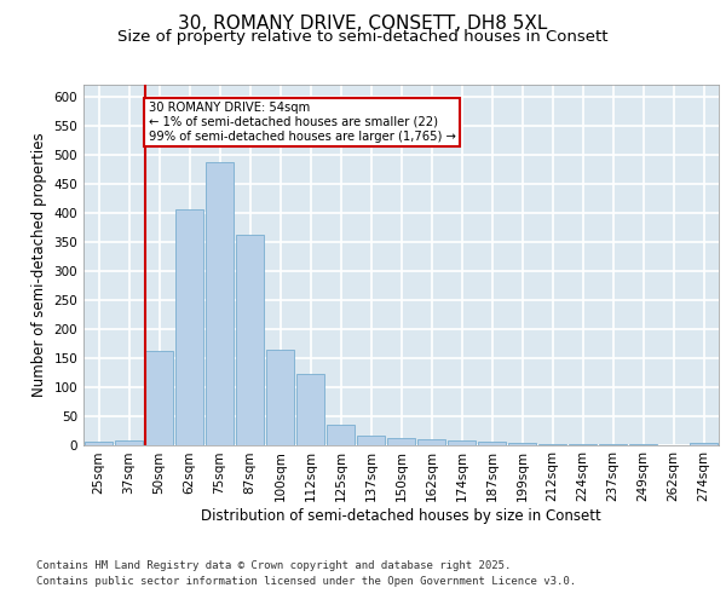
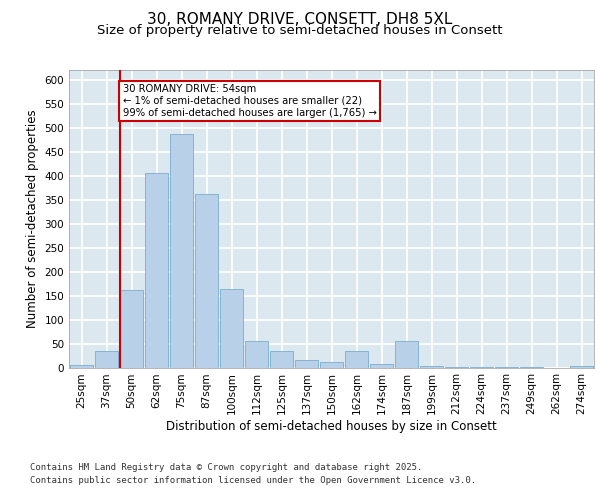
37sqm: 8 -> 35
112sqm: 122 -> 55
162sqm: 10 -> 35
187sqm: 5 -> 55
